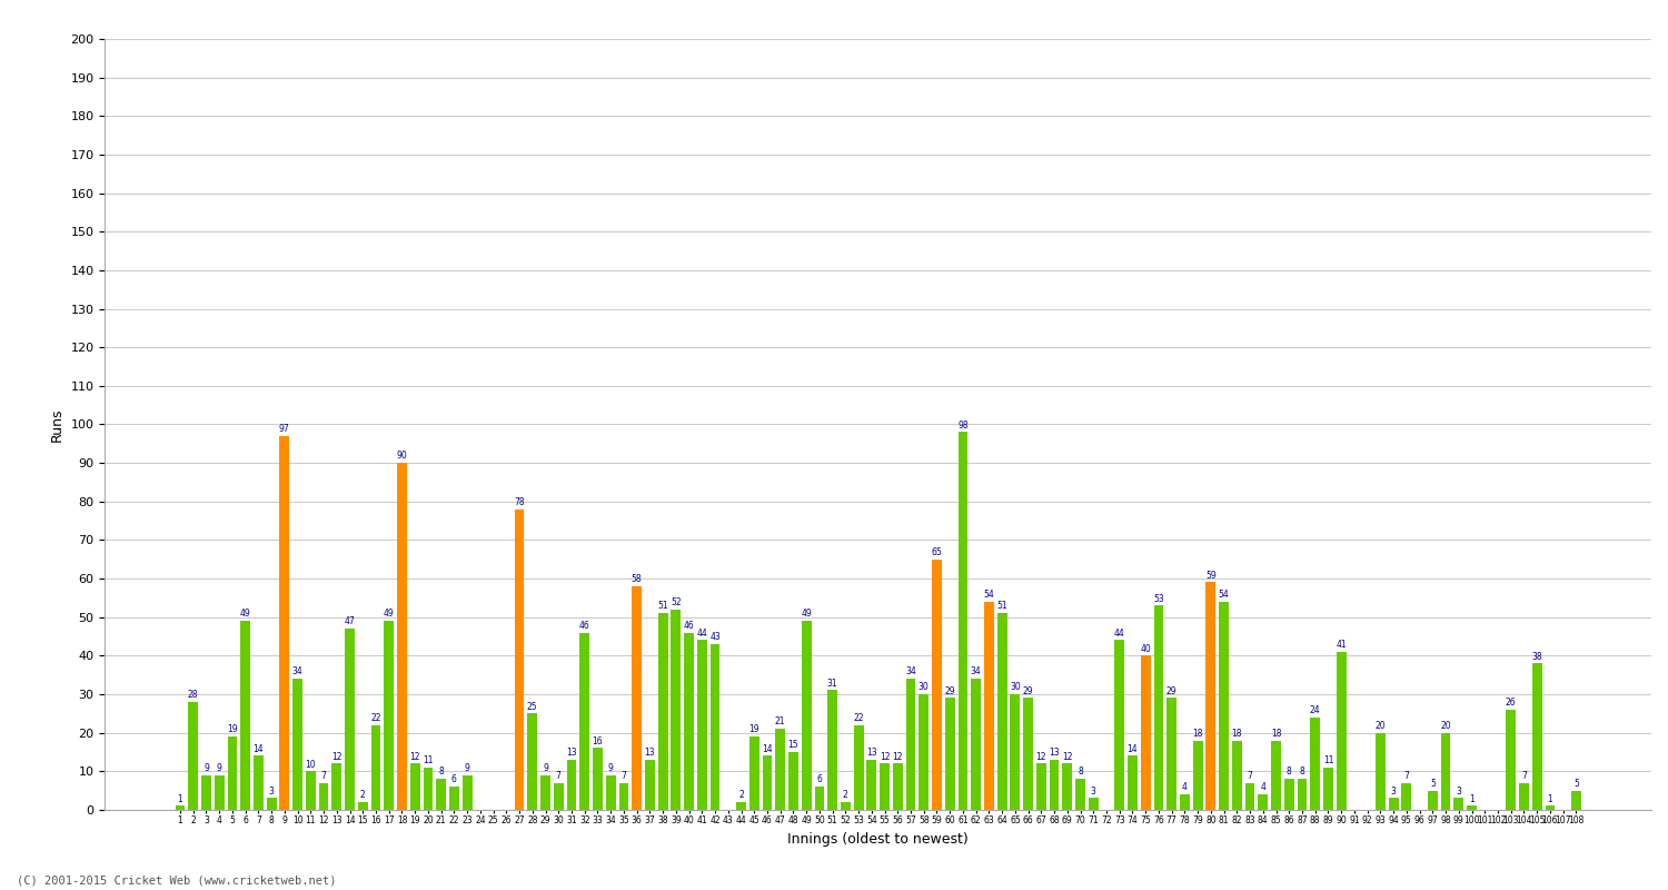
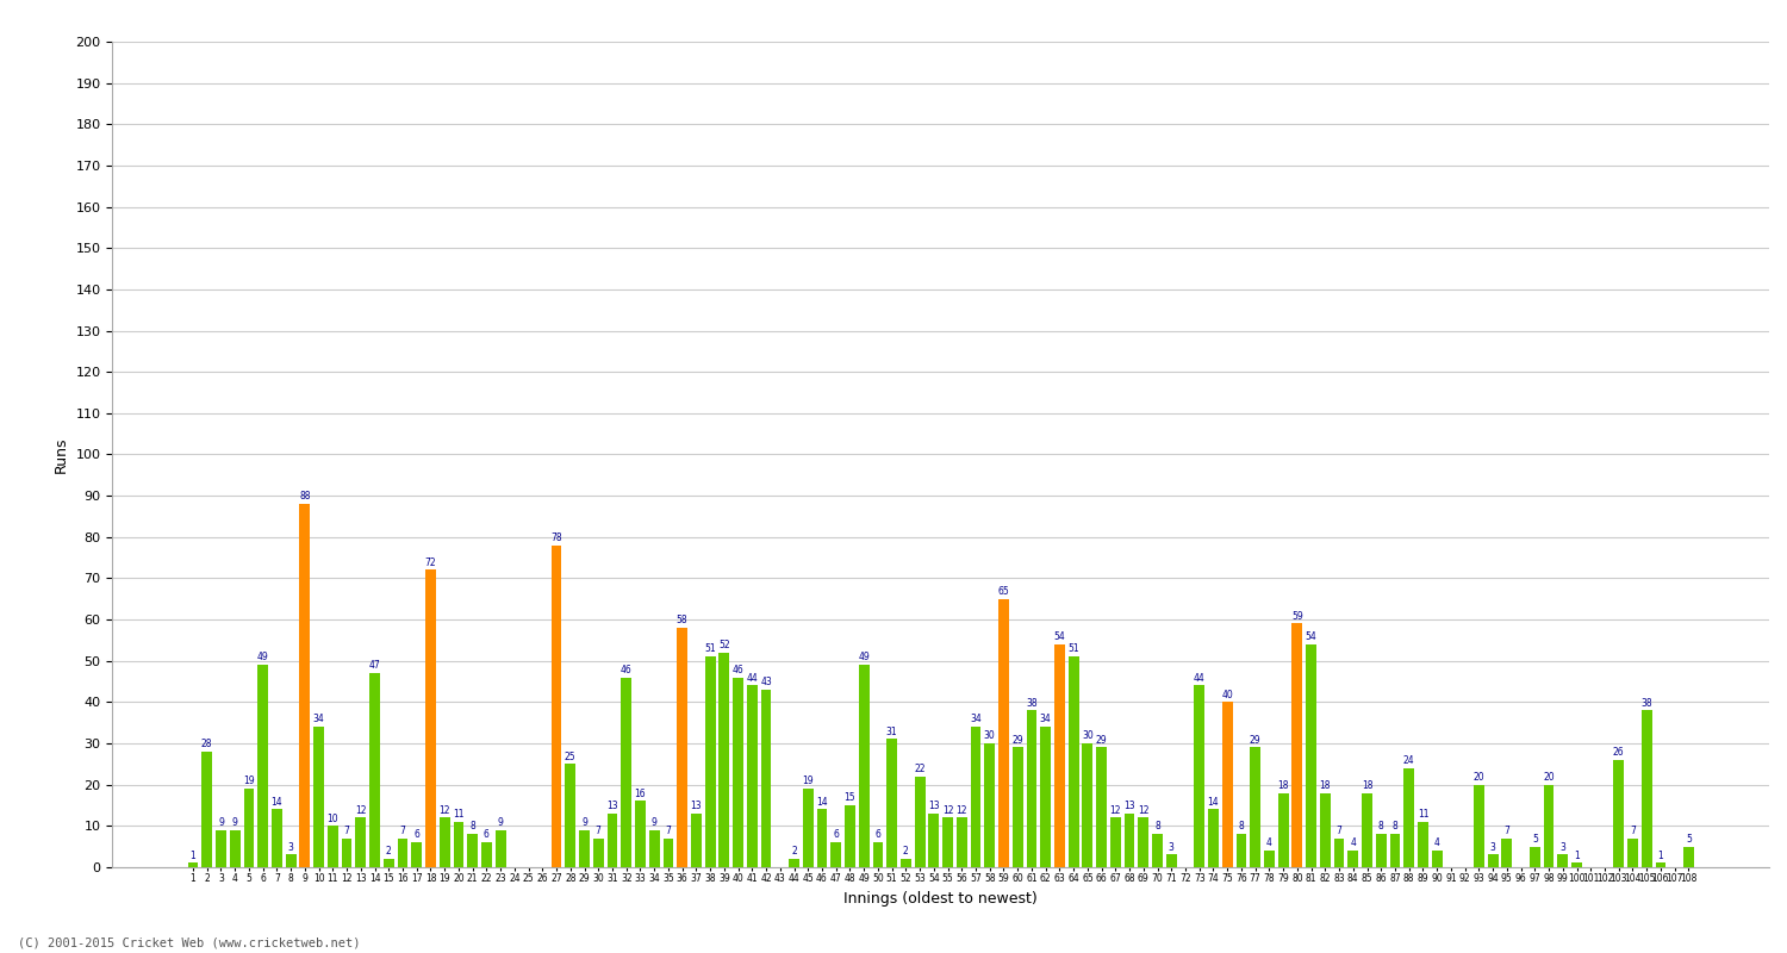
9: 97 -> 88
16: 22 -> 7
17: 49 -> 6
18: 90 -> 72
47: 21 -> 6
61: 98 -> 38
76: 53 -> 8
90: 41 -> 4
